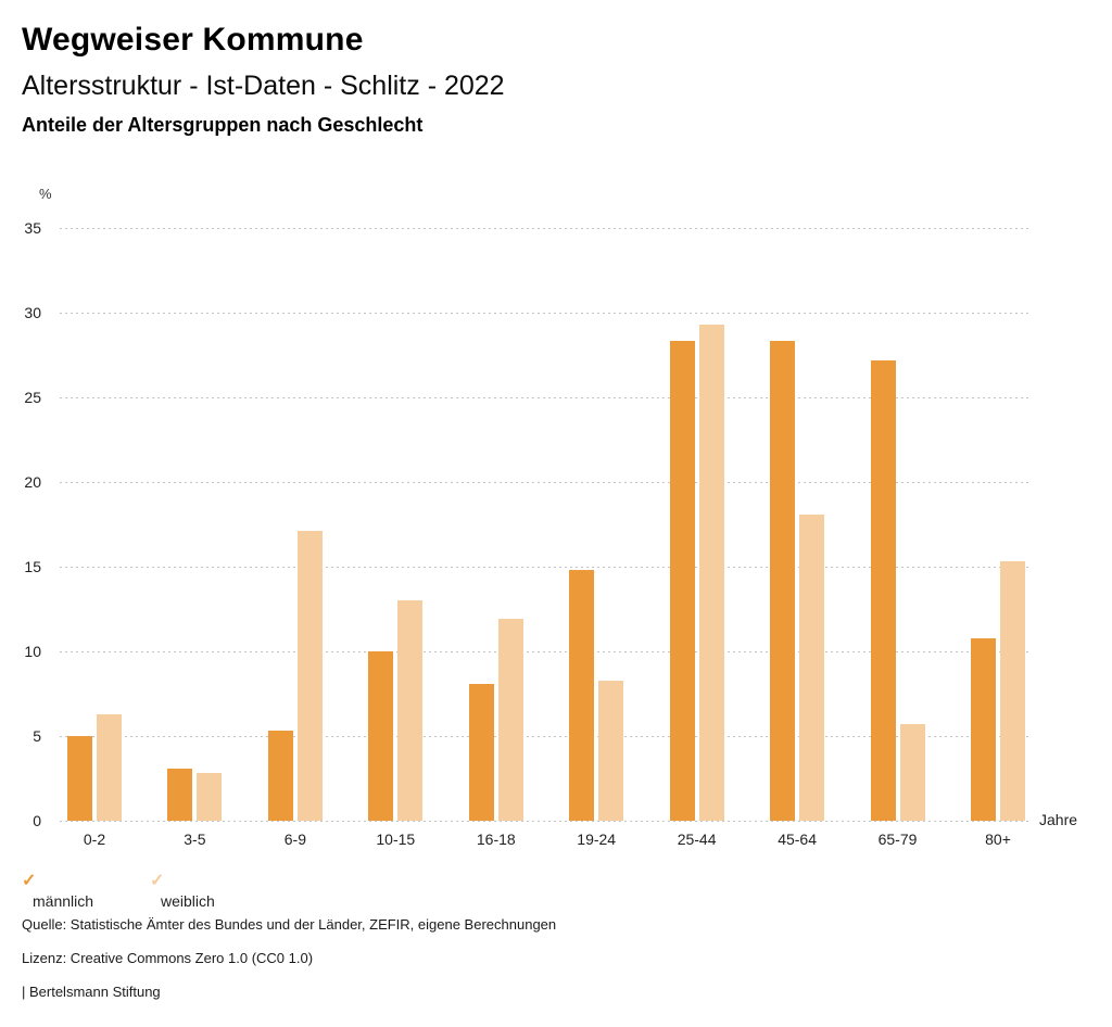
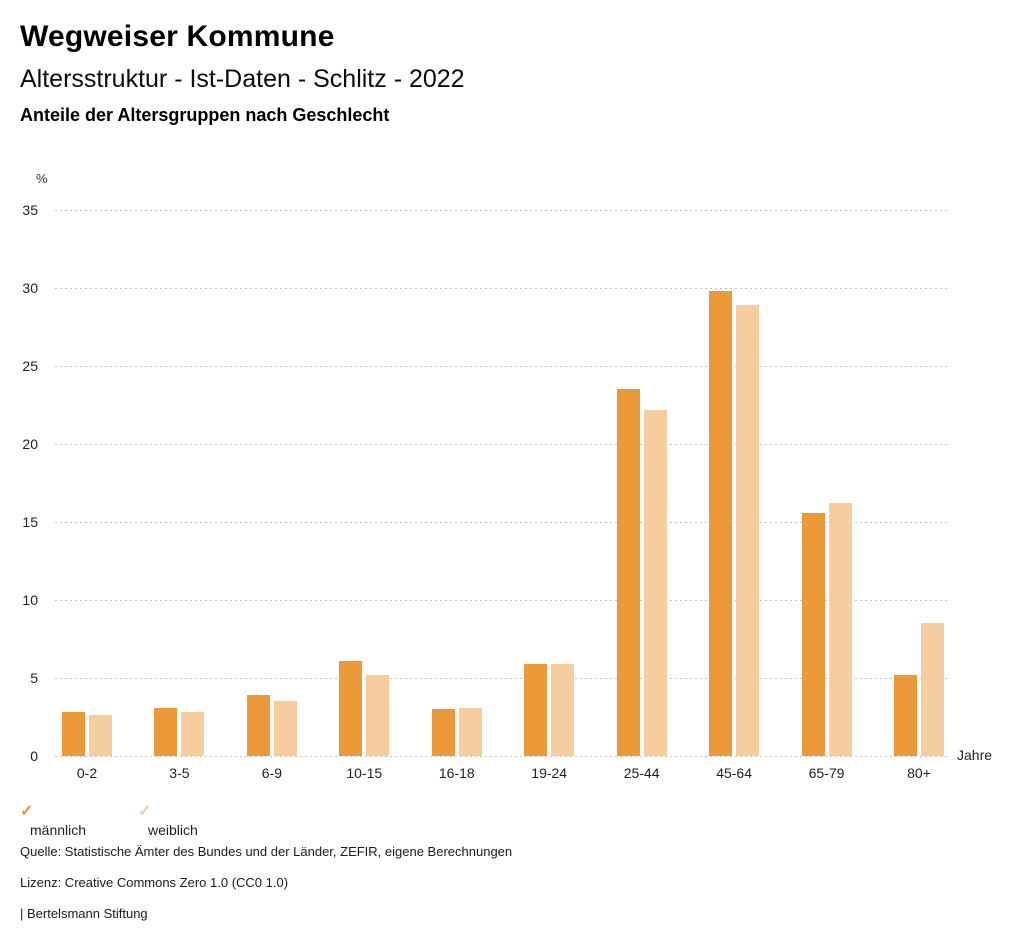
männlich/0-2: 5.0 -> 2.8
weiblich/0-2: 6.3 -> 2.6
männlich/6-9: 5.3 -> 3.9
weiblich/6-9: 17.1 -> 3.5
männlich/10-15: 10.0 -> 6.1
weiblich/10-15: 13.0 -> 5.2
männlich/16-18: 8.1 -> 3.0
weiblich/16-18: 11.9 -> 3.1
männlich/19-24: 14.8 -> 5.9
weiblich/19-24: 8.3 -> 5.9
männlich/25-44: 28.3 -> 23.5
weiblich/25-44: 29.3 -> 22.2
männlich/45-64: 28.3 -> 29.8
weiblich/45-64: 18.1 -> 28.9
männlich/65-79: 27.2 -> 15.6
weiblich/65-79: 5.7 -> 16.2
männlich/80+: 10.8 -> 5.2
weiblich/80+: 15.3 -> 8.5
